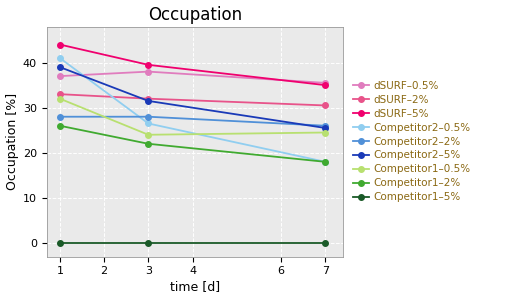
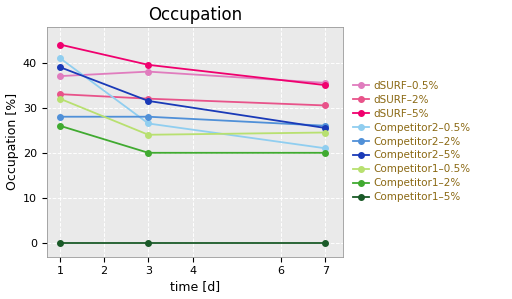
Competitor1–2%/3: 22 -> 20
Competitor2–0.5%/7: 18.0 -> 21.0
Competitor1–2%/7: 18 -> 20
